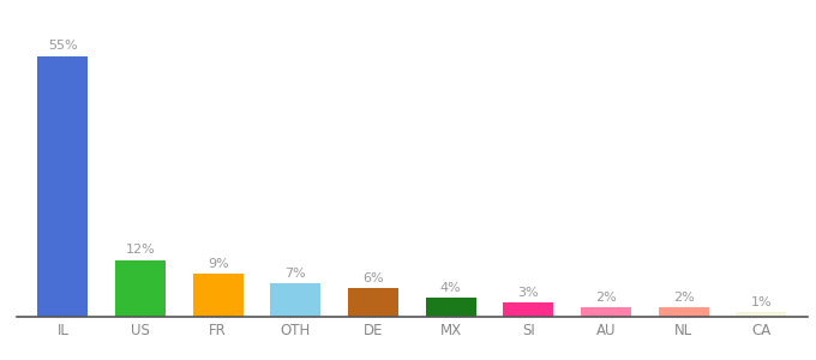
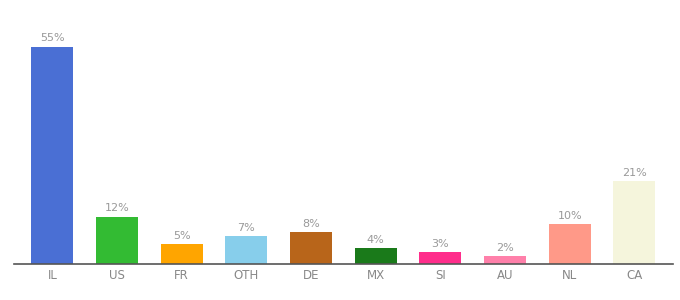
FR: 9% -> 5%
DE: 6% -> 8%
NL: 2% -> 10%
CA: 1% -> 21%
